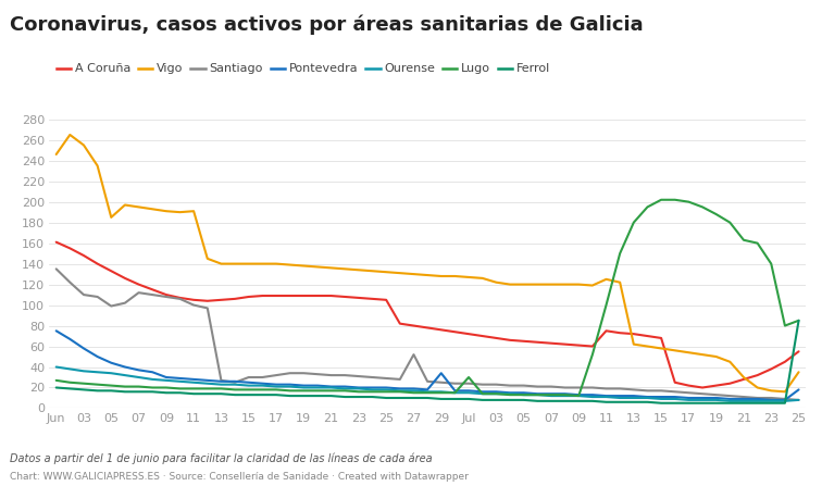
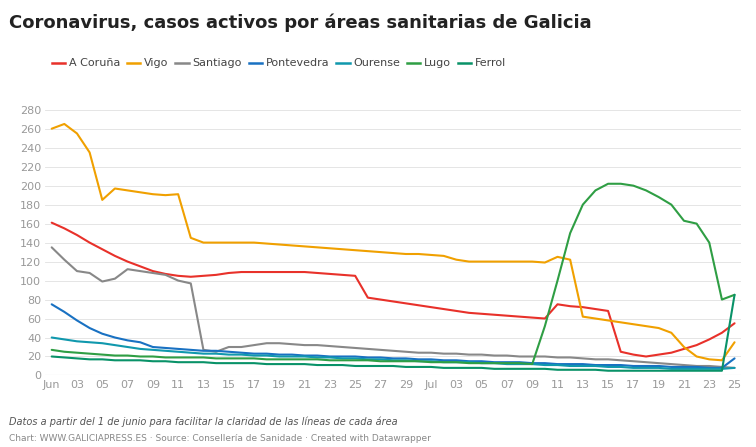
Vigo/Jun: 246 -> 260
Santiago/27: 52 -> 27
Pontevedra/29: 34 -> 18
Lugo/Jul: 30 -> 14
